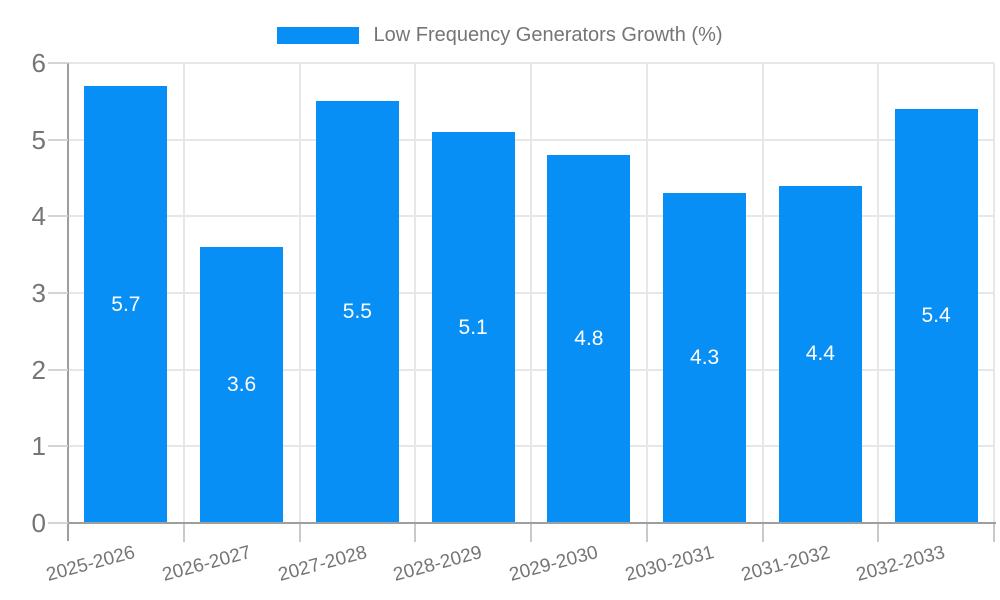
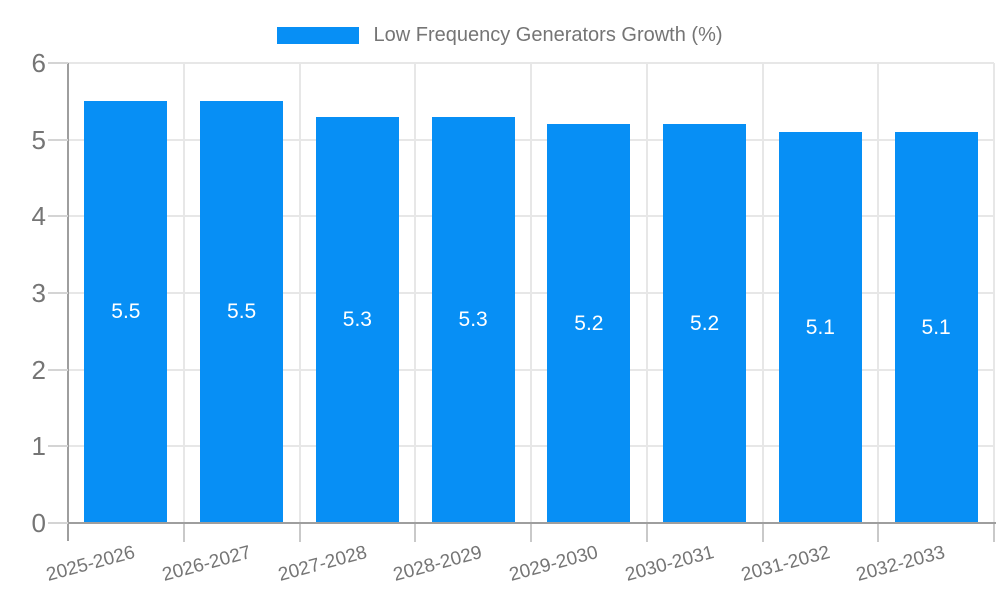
2025-2026: 5.7 -> 5.5
2026-2027: 3.6 -> 5.5
2027-2028: 5.5 -> 5.3
2028-2029: 5.1 -> 5.3
2029-2030: 4.8 -> 5.2
2030-2031: 4.3 -> 5.2
2031-2032: 4.4 -> 5.1
2032-2033: 5.4 -> 5.1
